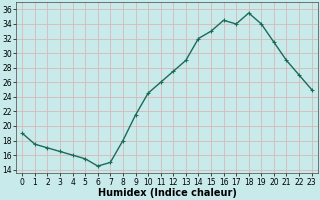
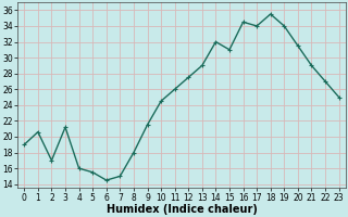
1: 17.5 -> 20.6
3: 16.5 -> 21.2
15: 33.0 -> 31.0
